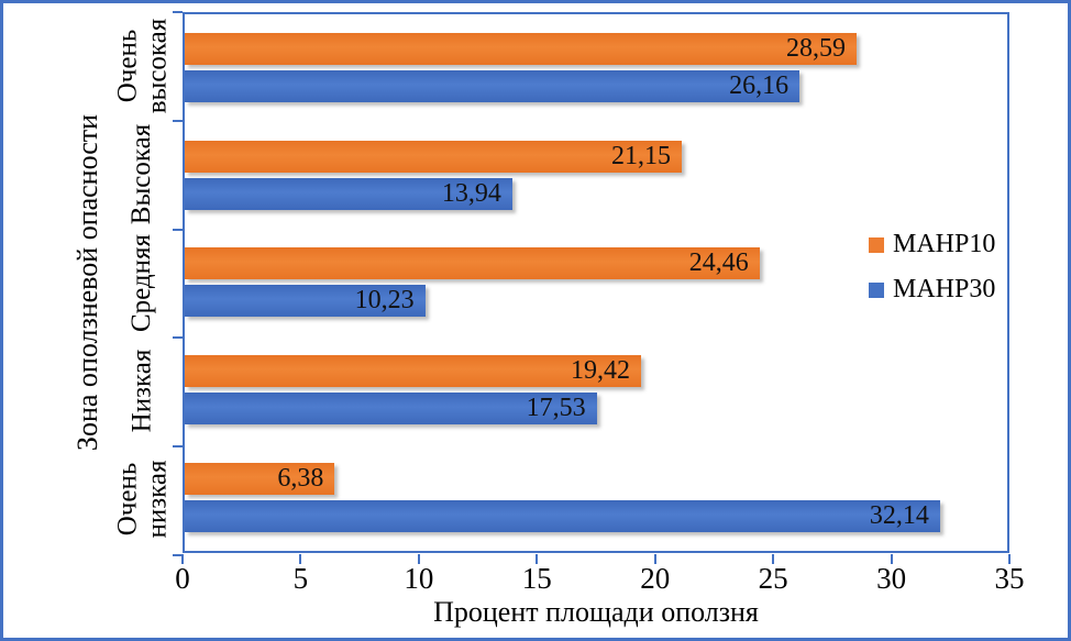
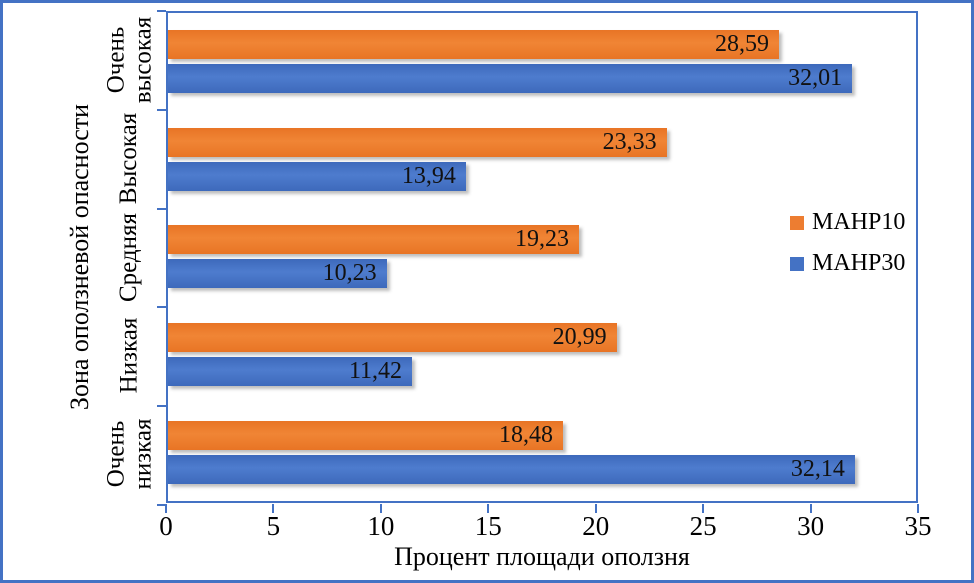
MAHP30/Очень высокая: 26,16 -> 32,01
MAHP10/Высокая: 21,15 -> 23,33
MAHP10/Средняя: 24,46 -> 19,23
MAHP10/Низкая: 19,42 -> 20,99
MAHP30/Низкая: 17,53 -> 11,42
MAHP10/Очень низкая: 6,38 -> 18,48
